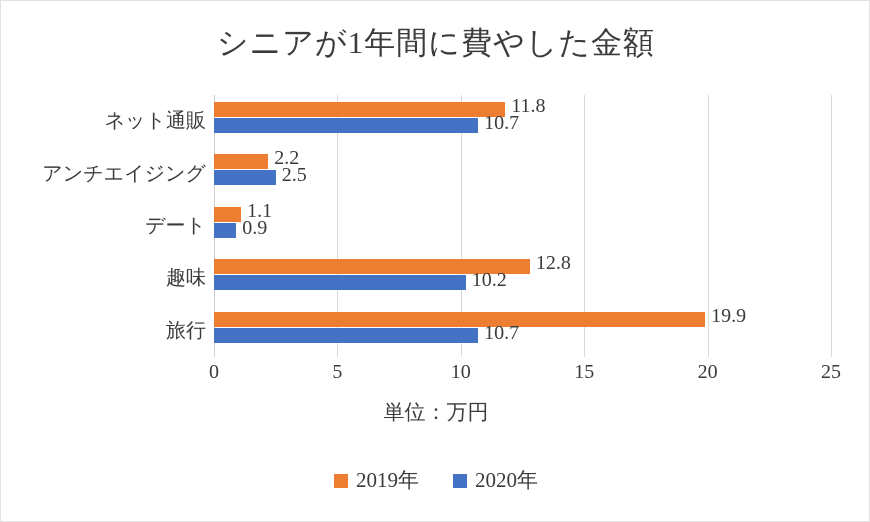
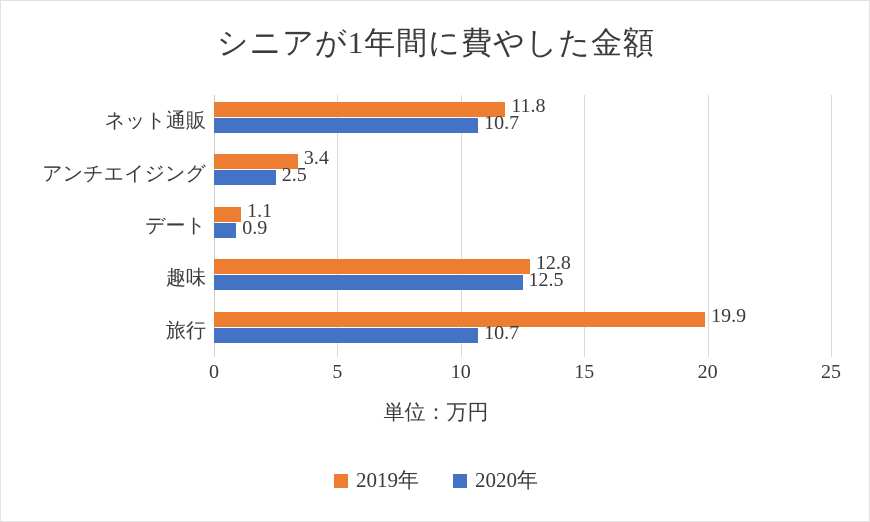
2019年/アンチエイジング: 2.2 -> 3.4
2020年/趣味: 10.2 -> 12.5
